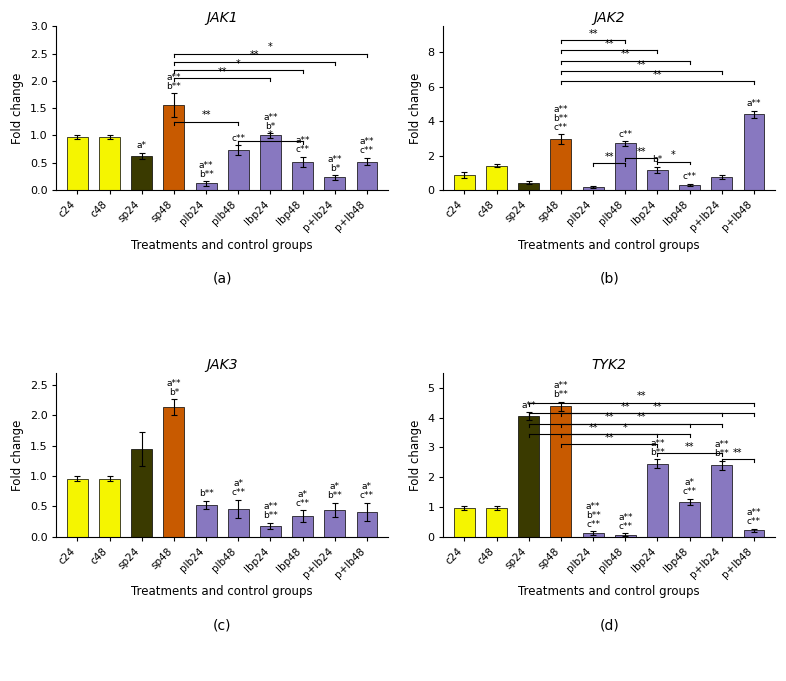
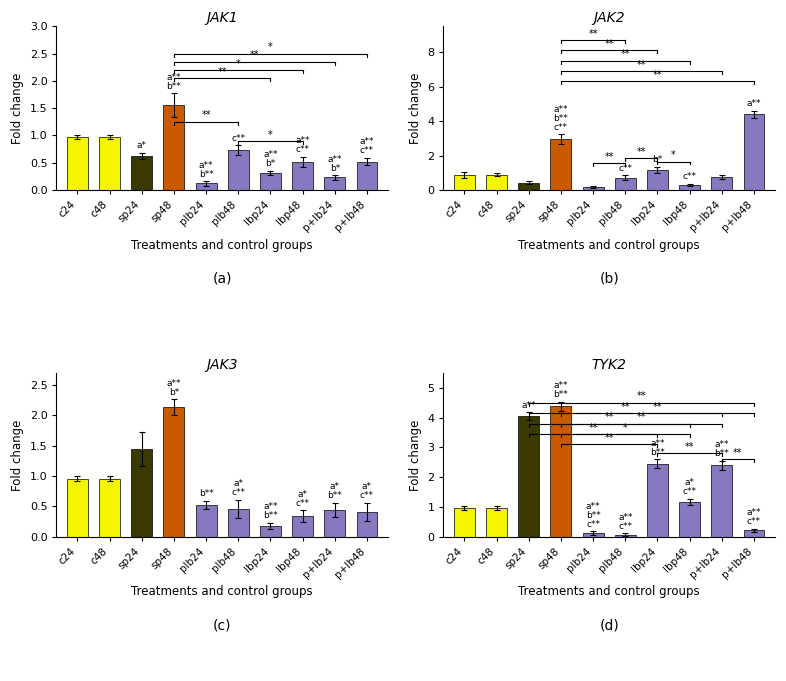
JAK1/lbp24: 1.00 -> 0.31
JAK2/c48: 1.4 -> 0.9
JAK2/plb48: 2.7 -> 0.7
